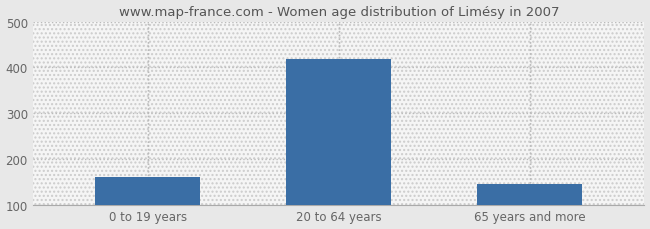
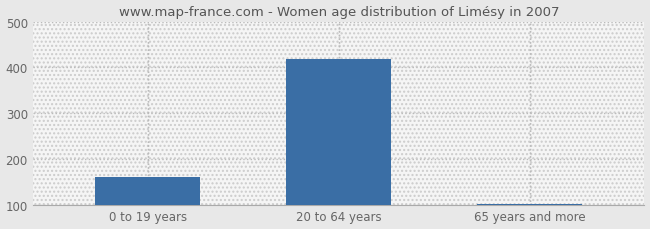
65 years and more: 145 -> 103
